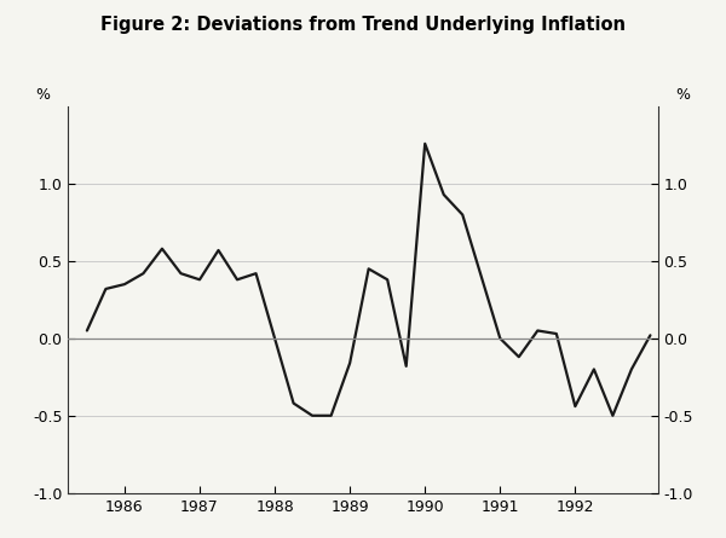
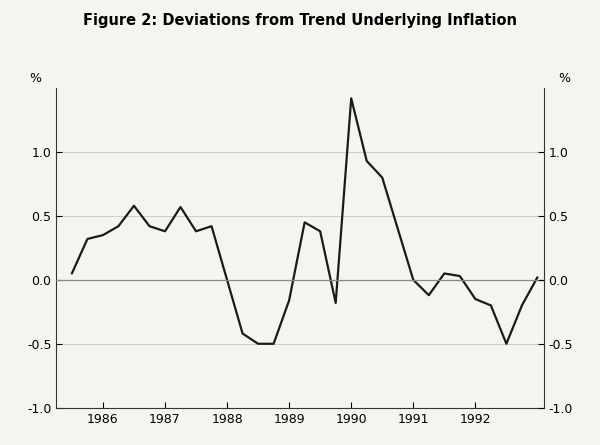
1990: 1.26 -> 1.42
1992: -0.44 -> -0.15
